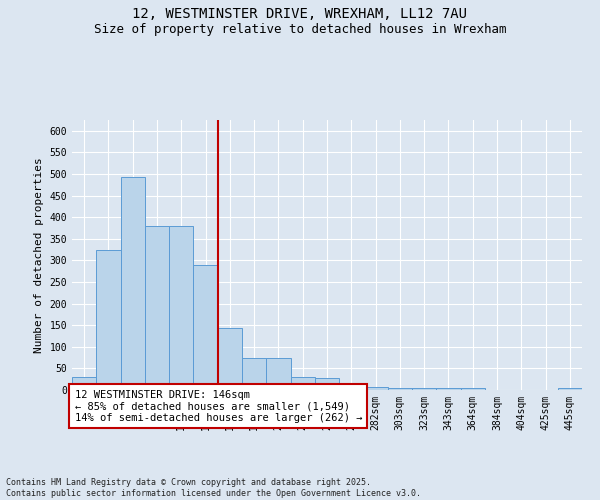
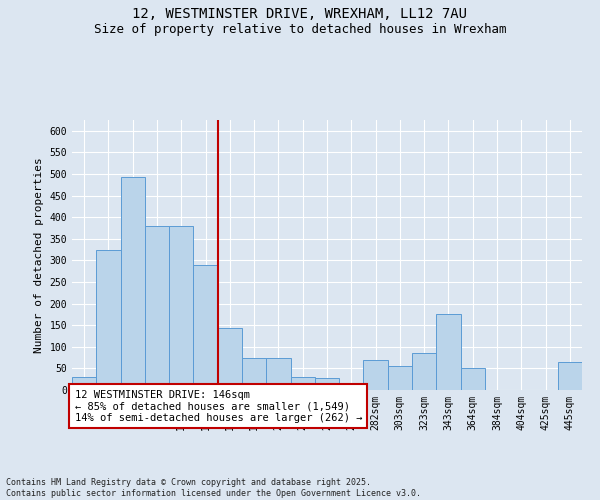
282sqm: 8 -> 70
303sqm: 5 -> 55
323sqm: 5 -> 85
343sqm: 5 -> 175
364sqm: 5 -> 50
445sqm: 5 -> 65
